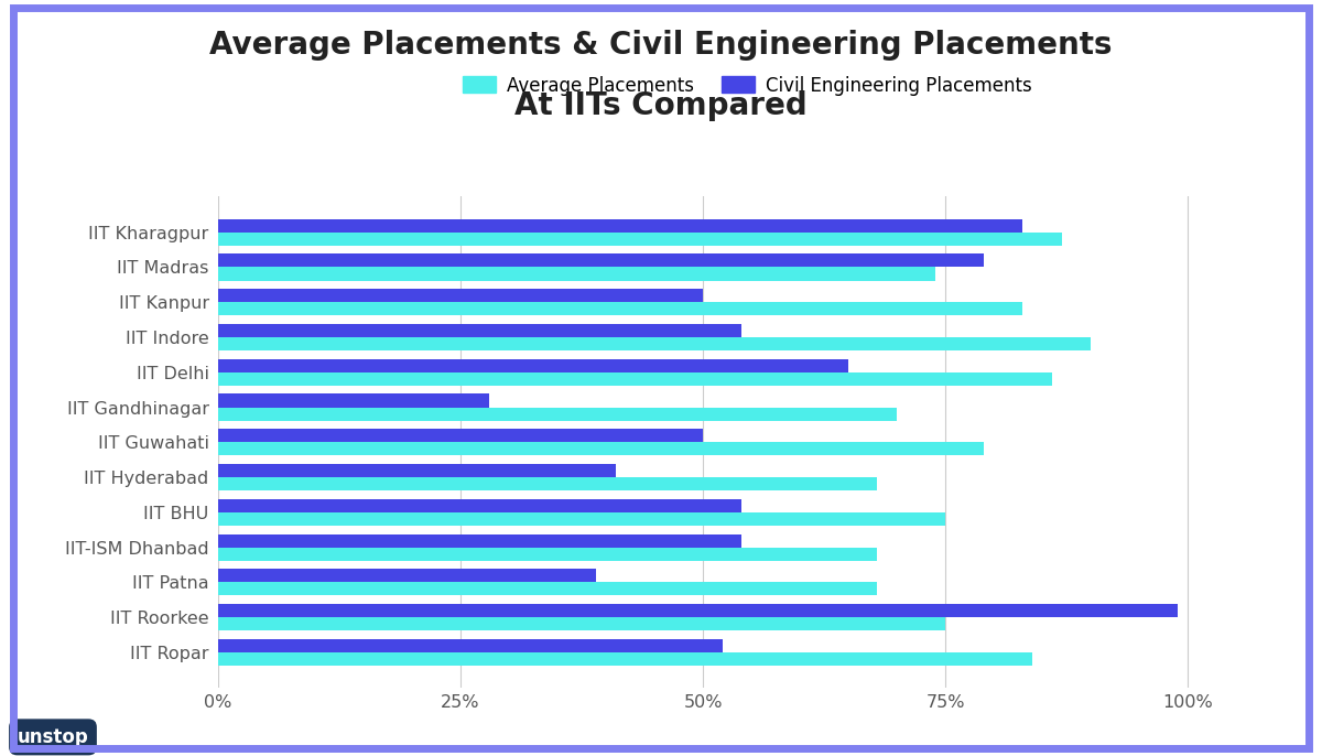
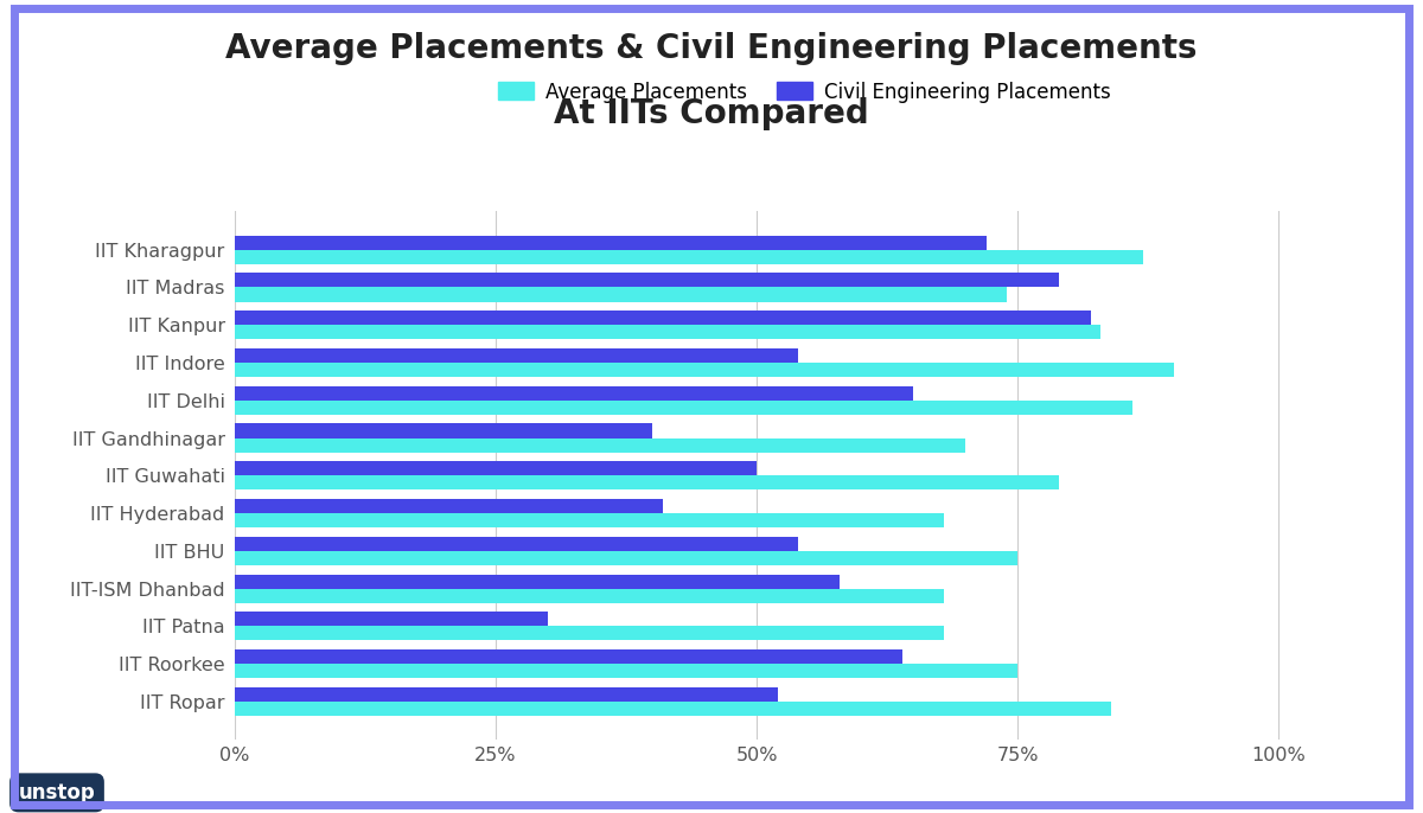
Civil Engineering Placements/IIT Kharagpur: 83% -> 72%
Civil Engineering Placements/IIT Kanpur: 50% -> 82%
Civil Engineering Placements/IIT Gandhinagar: 28% -> 40%
Civil Engineering Placements/IIT-ISM Dhanbad: 54% -> 58%
Civil Engineering Placements/IIT Patna: 39% -> 30%
Civil Engineering Placements/IIT Roorkee: 99% -> 64%
